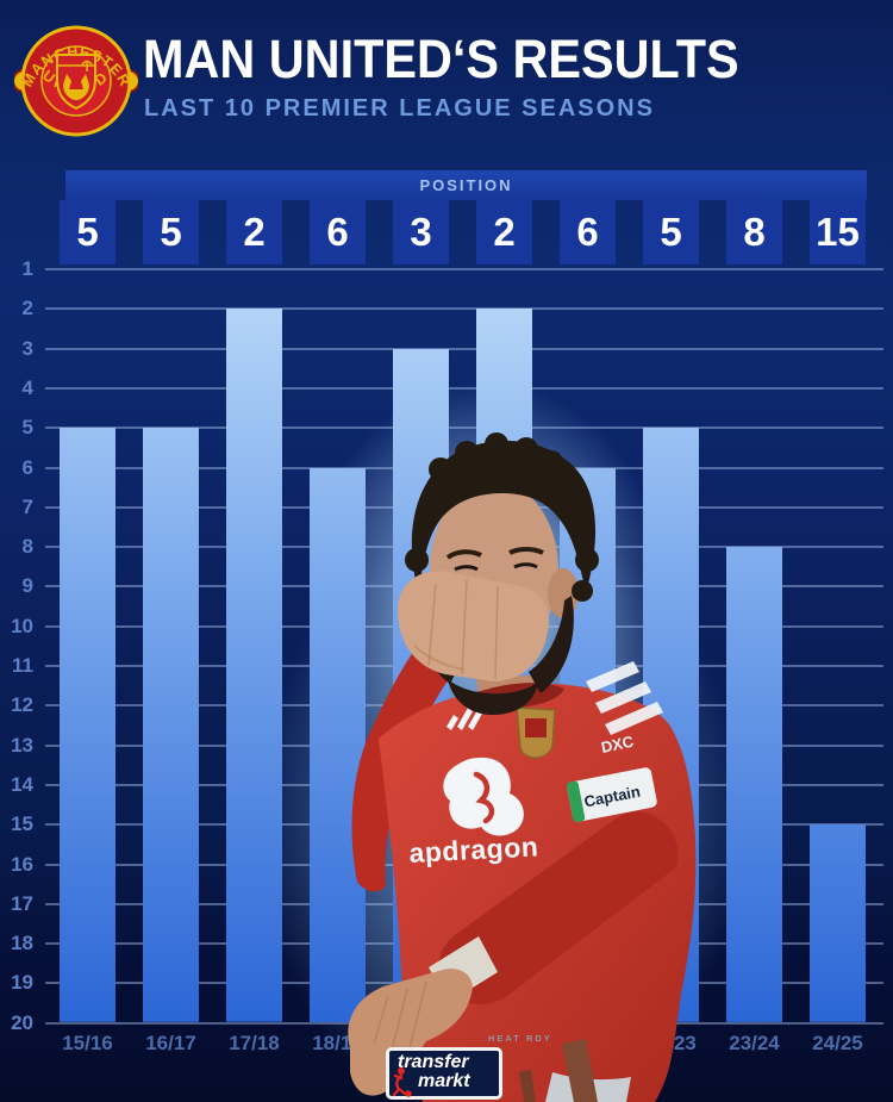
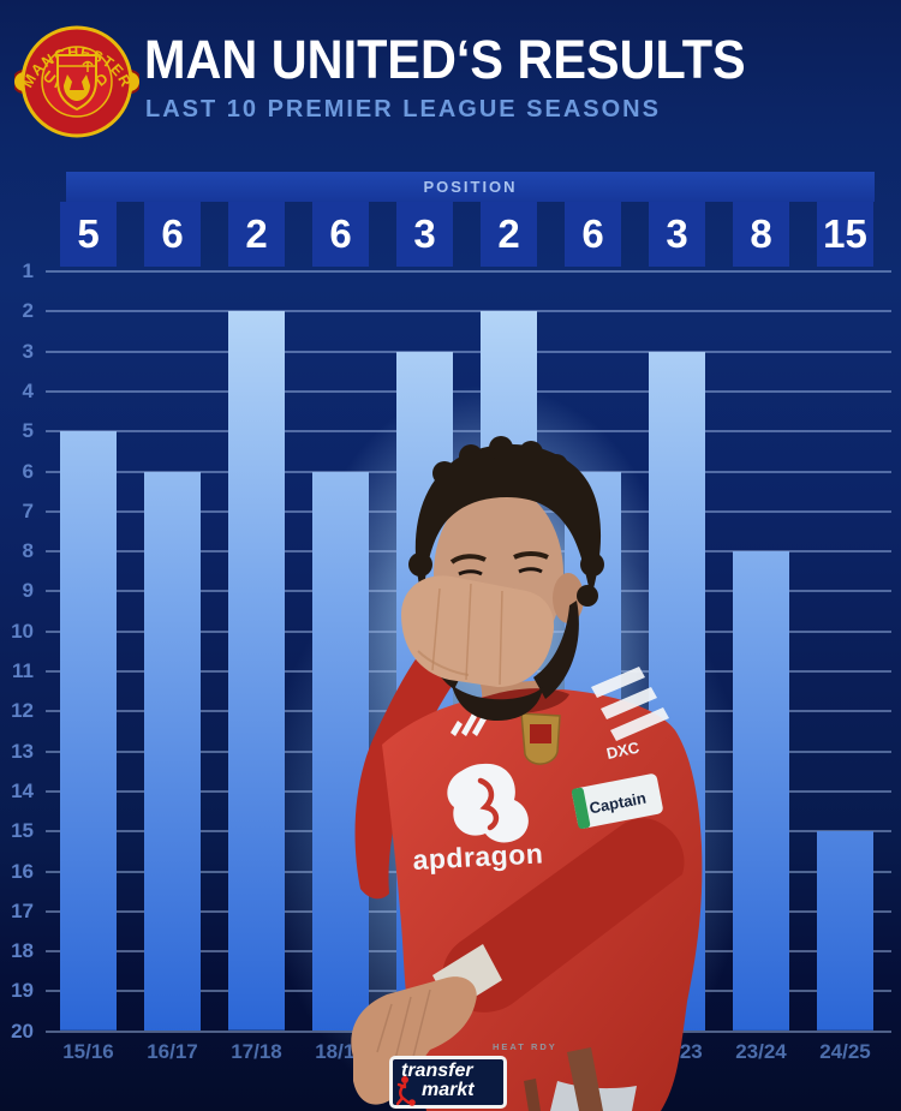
16/17: 5 -> 6
22/23: 5 -> 3
